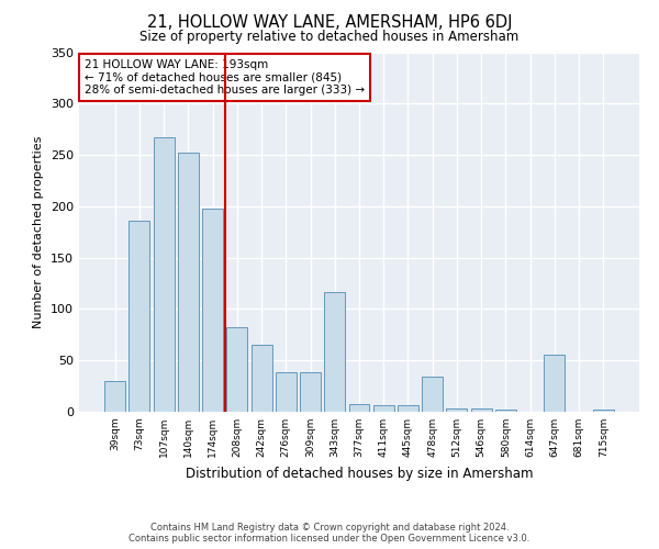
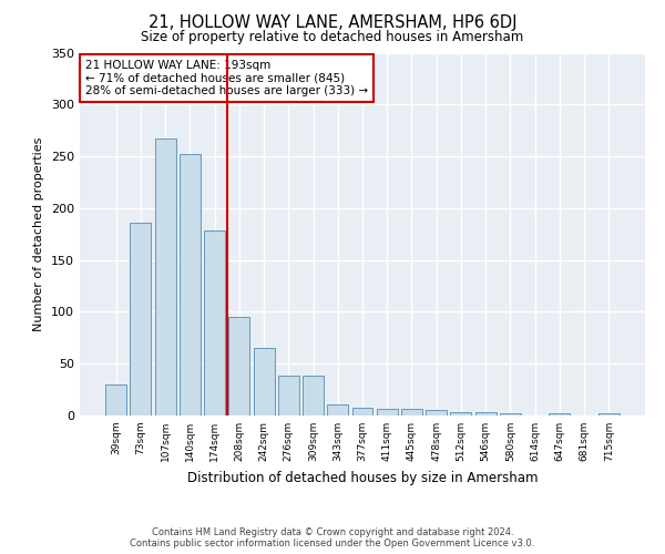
174sqm: 198 -> 178
208sqm: 82 -> 95
343sqm: 116 -> 11
478sqm: 34 -> 5
647sqm: 56 -> 2
